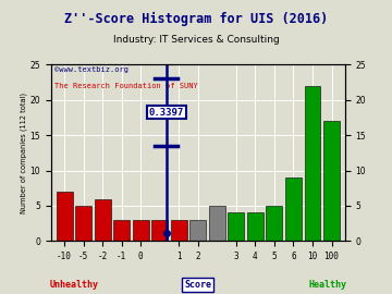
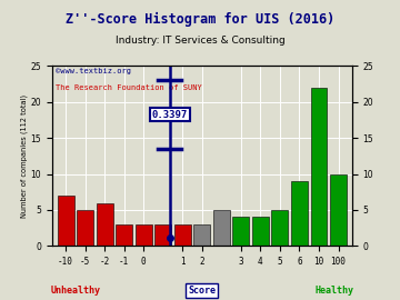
100: 17 -> 10
